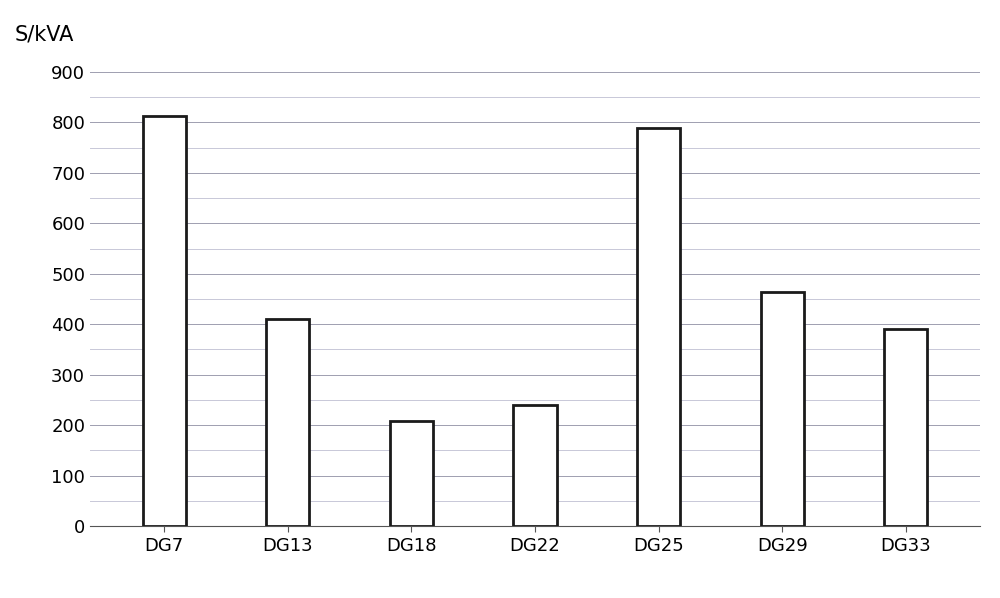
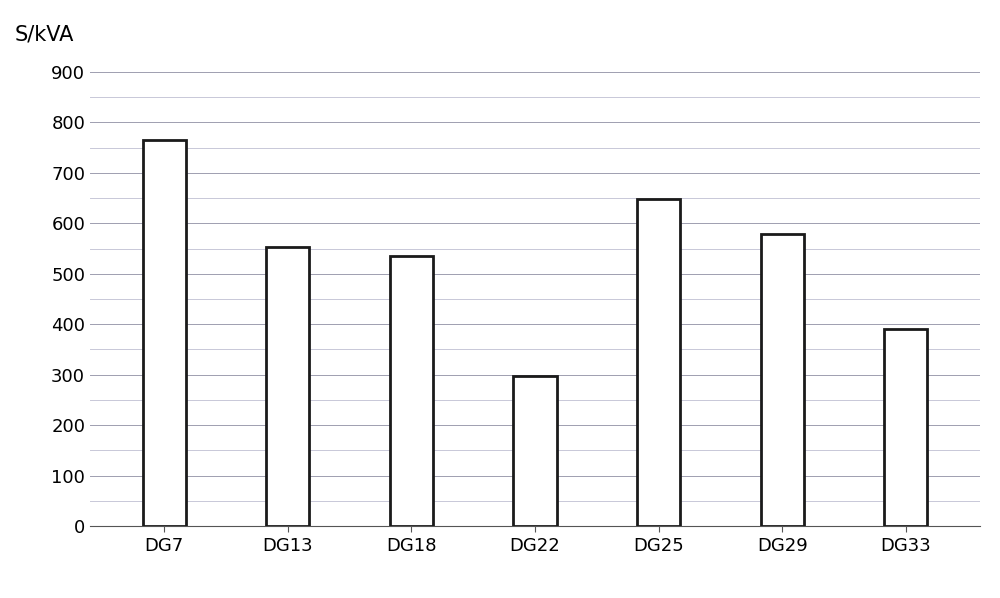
DG7: 812 -> 764
DG13: 410 -> 552
DG18: 208 -> 536
DG22: 240 -> 298
DG25: 788 -> 648
DG29: 463 -> 578
